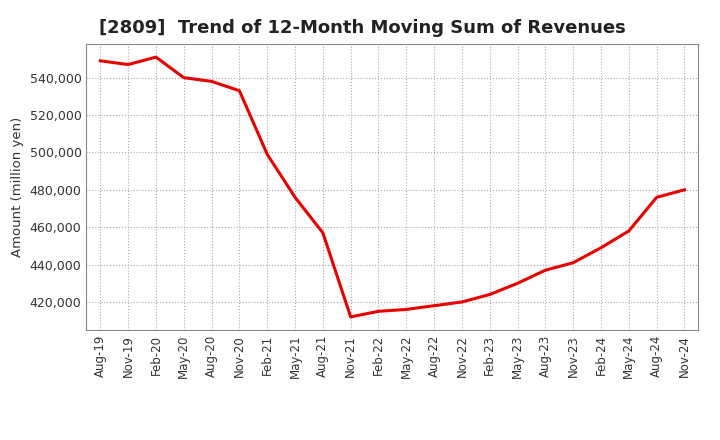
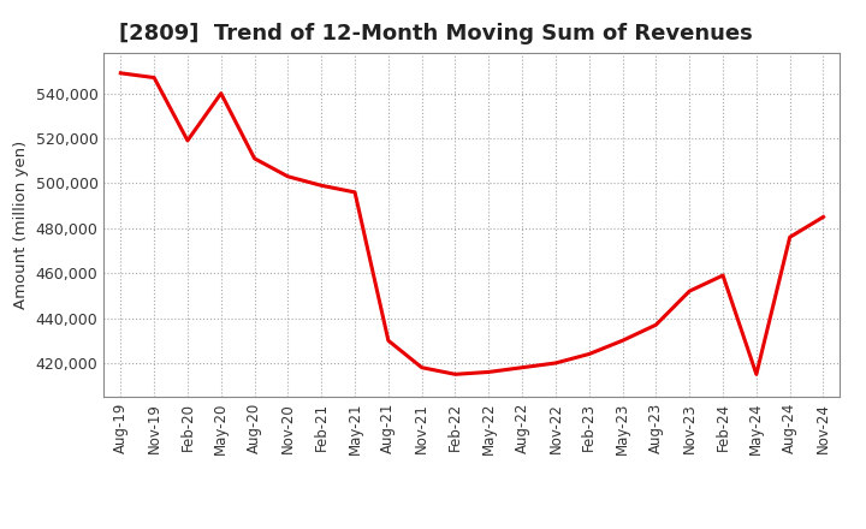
Feb-20: 551,000 -> 519,000
Aug-20: 538,000 -> 511,000
Nov-20: 533,000 -> 503,000
May-21: 476,000 -> 496,000
Aug-21: 457,000 -> 430,000
Nov-21: 412,000 -> 418,000
Nov-23: 441,000 -> 452,000
Feb-24: 449,000 -> 459,000
May-24: 458,000 -> 415,000
Nov-24: 480,000 -> 485,000
